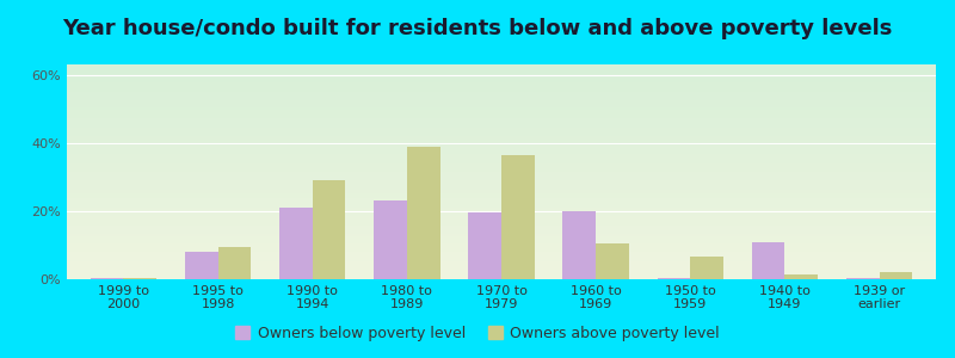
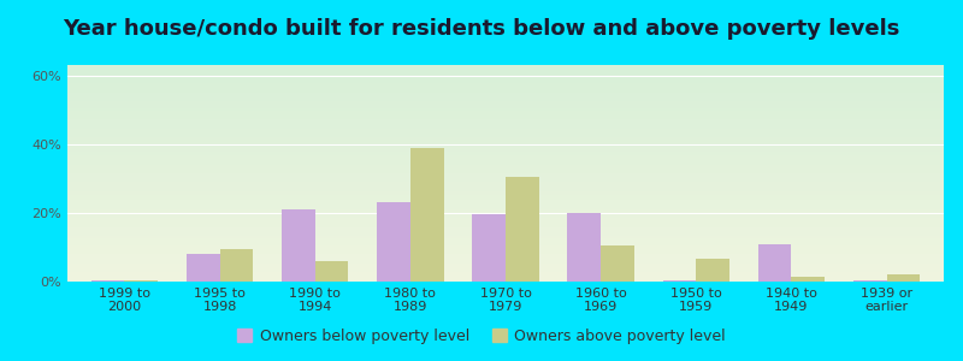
Owners above poverty level/1990 to 1994: 29.0% -> 6.0%
Owners above poverty level/1970 to 1979: 36.5% -> 30.5%
